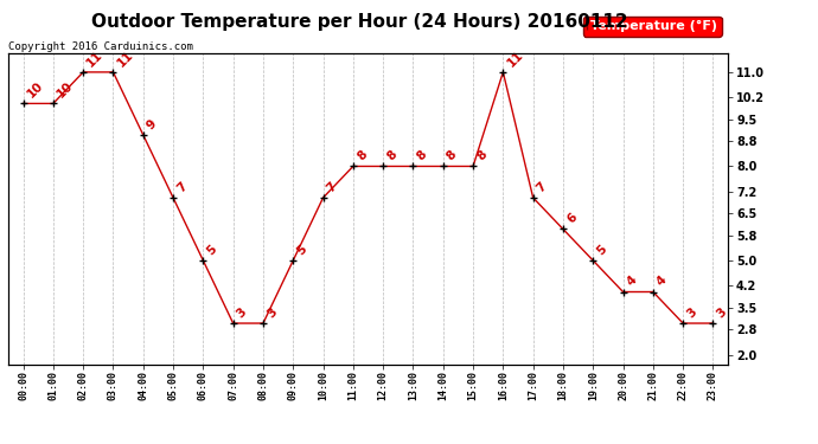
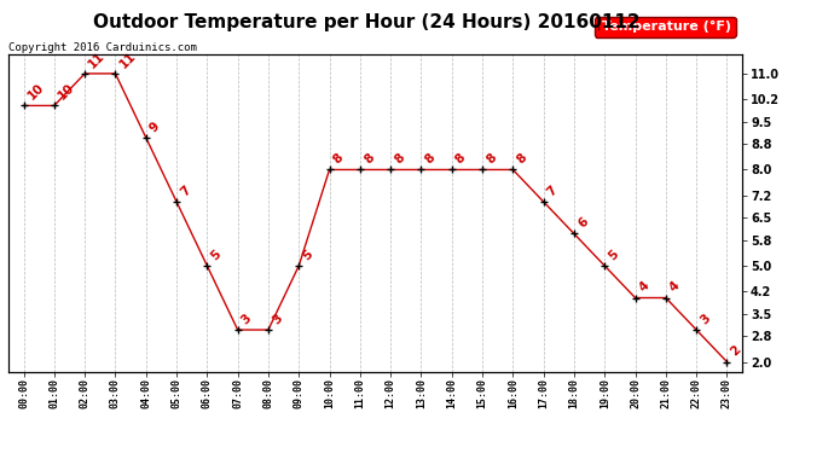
10:00: 7 -> 8
16:00: 11 -> 8
23:00: 3 -> 2
